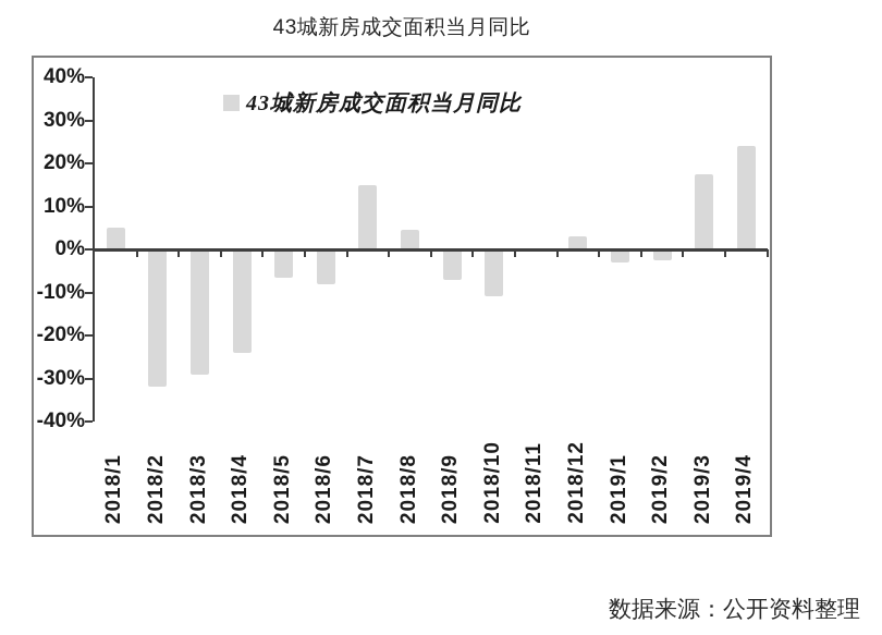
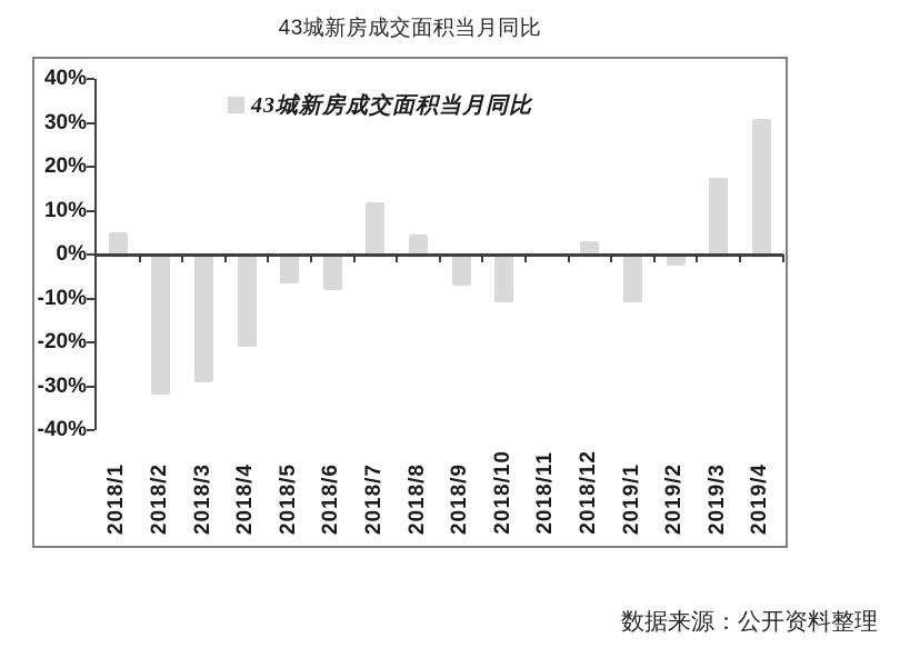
2018/4: -24% -> -21%
2018/7: 15% -> 12%
2019/1: -3% -> -11%
2019/4: 24% -> 31%
